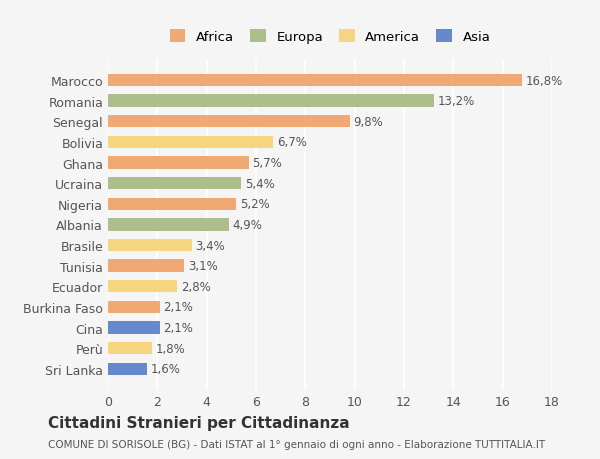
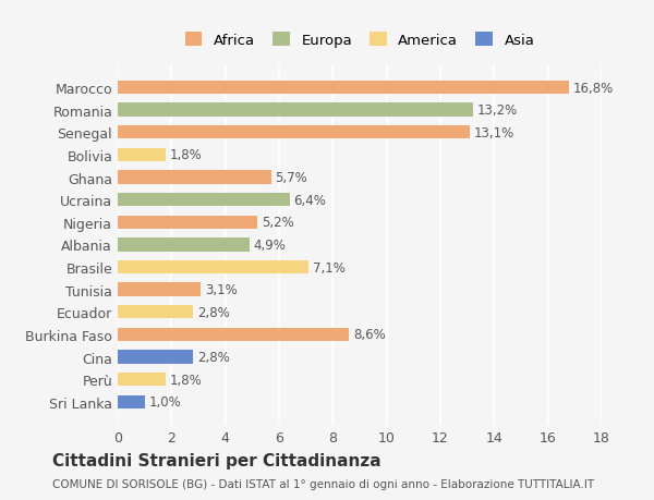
Senegal: 9,8% -> 13,1%
Bolivia: 6,7% -> 1,8%
Ucraina: 5,4% -> 6,4%
Brasile: 3,4% -> 7,1%
Burkina Faso: 2,1% -> 8,6%
Cina: 2,1% -> 2,8%
Sri Lanka: 1,6% -> 1,0%
